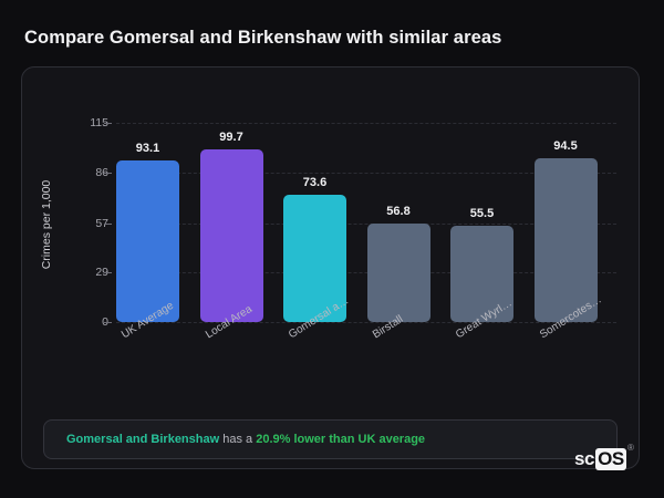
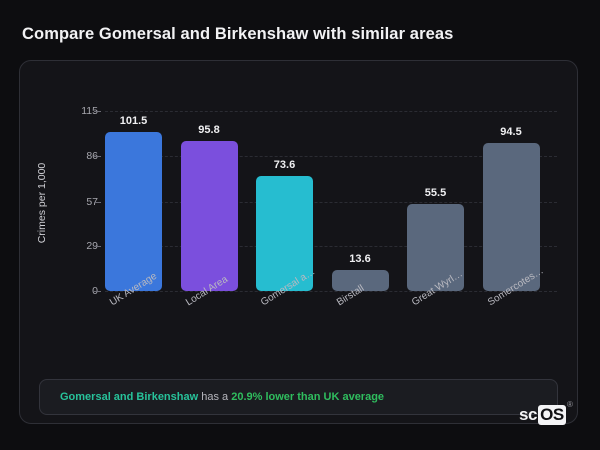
UK Average: 93.1 -> 101.5
Local Area: 99.7 -> 95.8
Birstall: 56.8 -> 13.6
